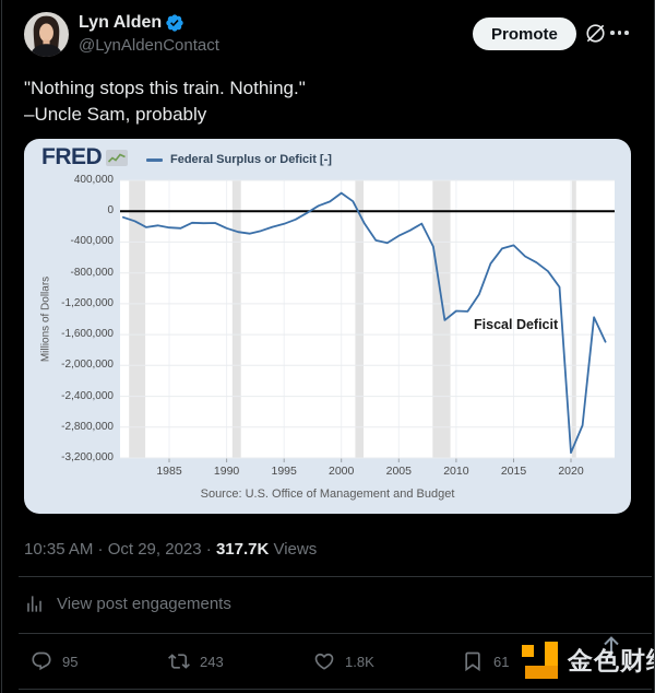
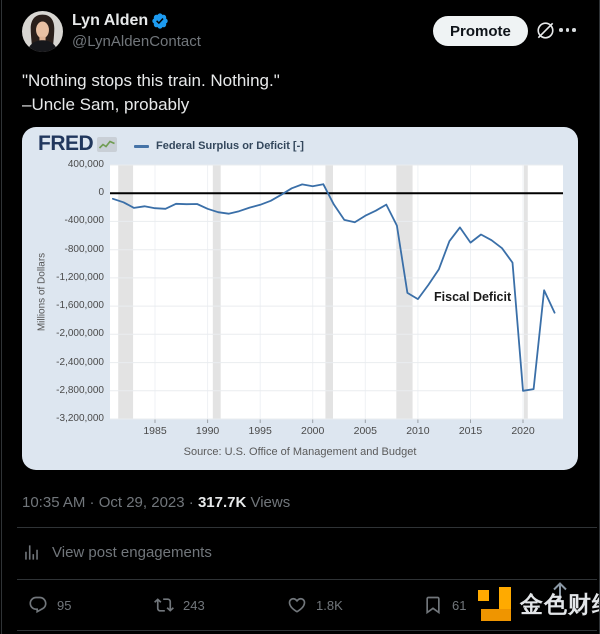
2000: 200000 -> 100000
2010: -1300000 -> -1500000
2015: -400000 -> -700000
2020: -3100000 -> -2800000
